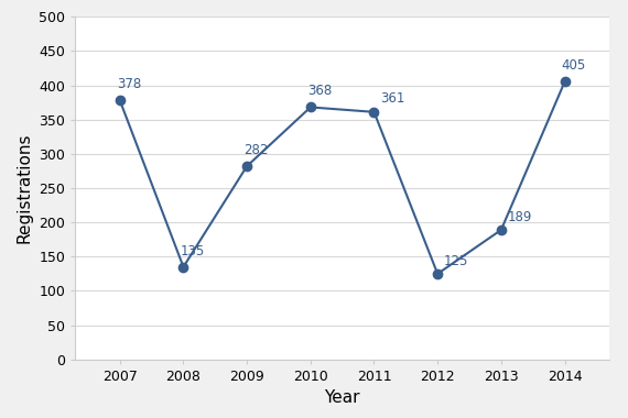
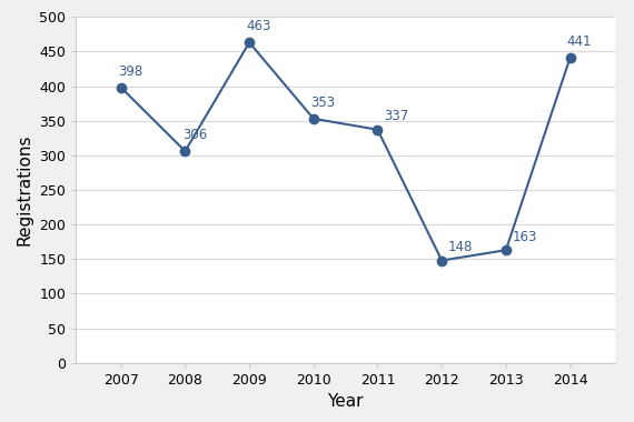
2007: 378 -> 398
2008: 135 -> 306
2009: 282 -> 463
2010: 368 -> 353
2011: 361 -> 337
2012: 125 -> 148
2013: 189 -> 163
2014: 405 -> 441
